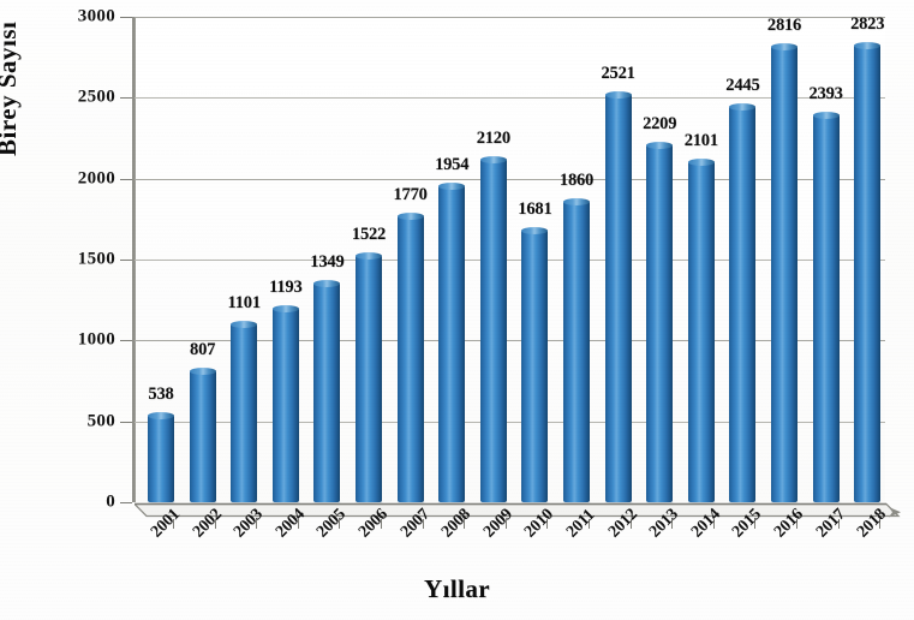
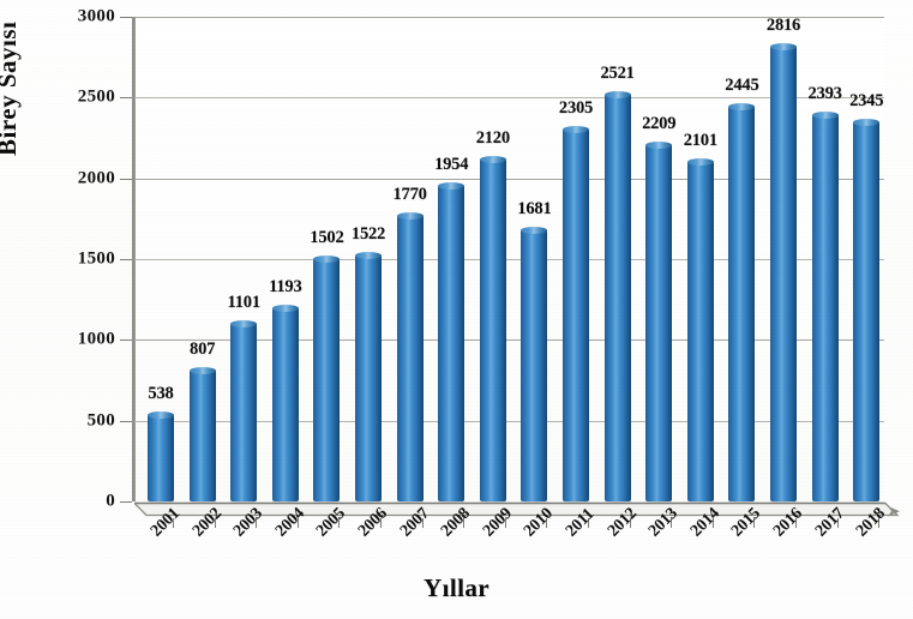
2005: 1349 -> 1502
2011: 1860 -> 2305
2018: 2823 -> 2345
